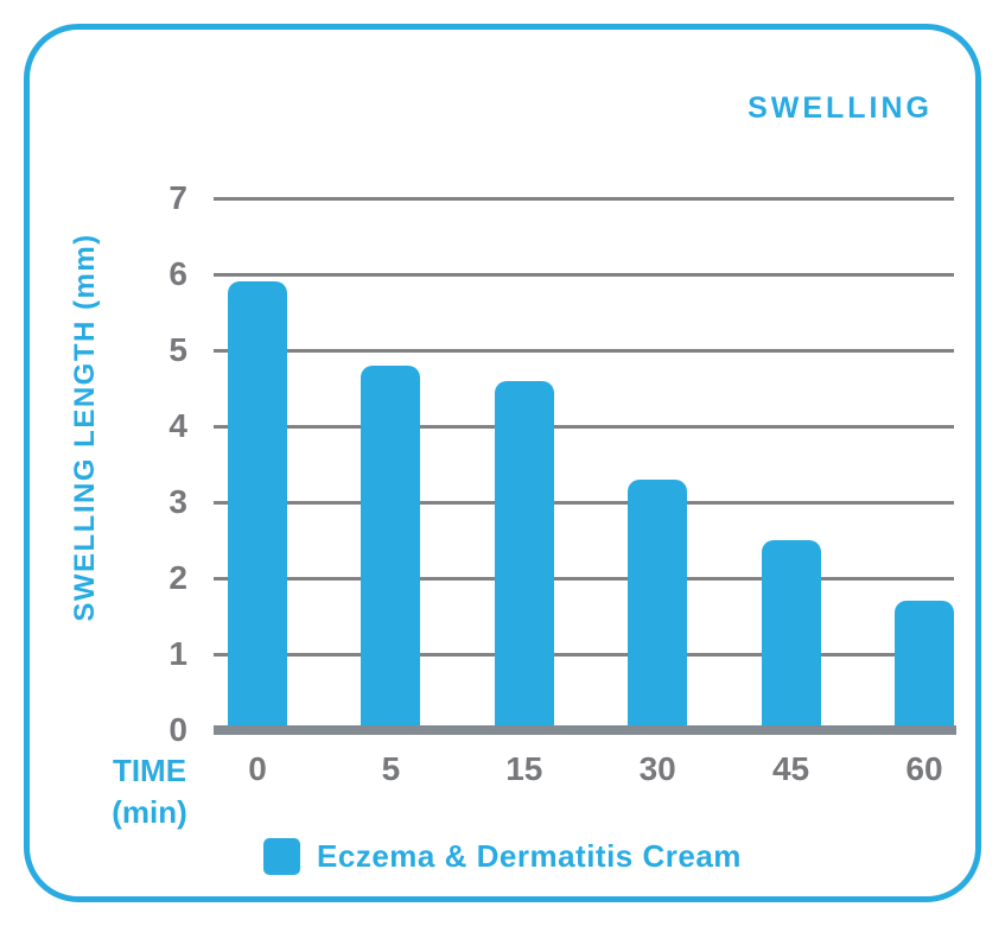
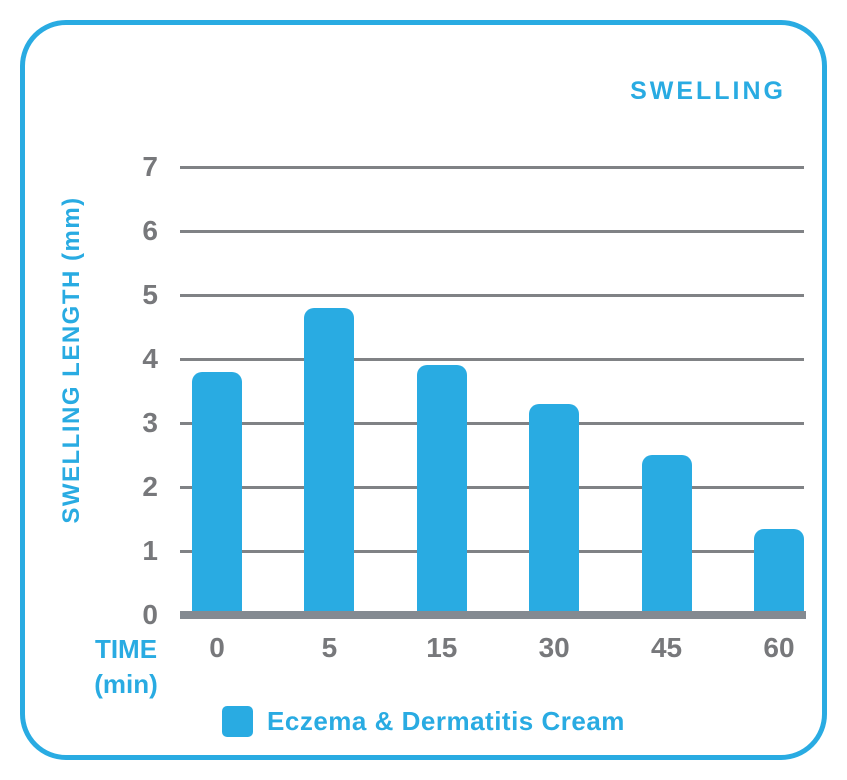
0: 5.9 -> 3.8
15: 4.6 -> 3.9
60: 1.7 -> 1.4
